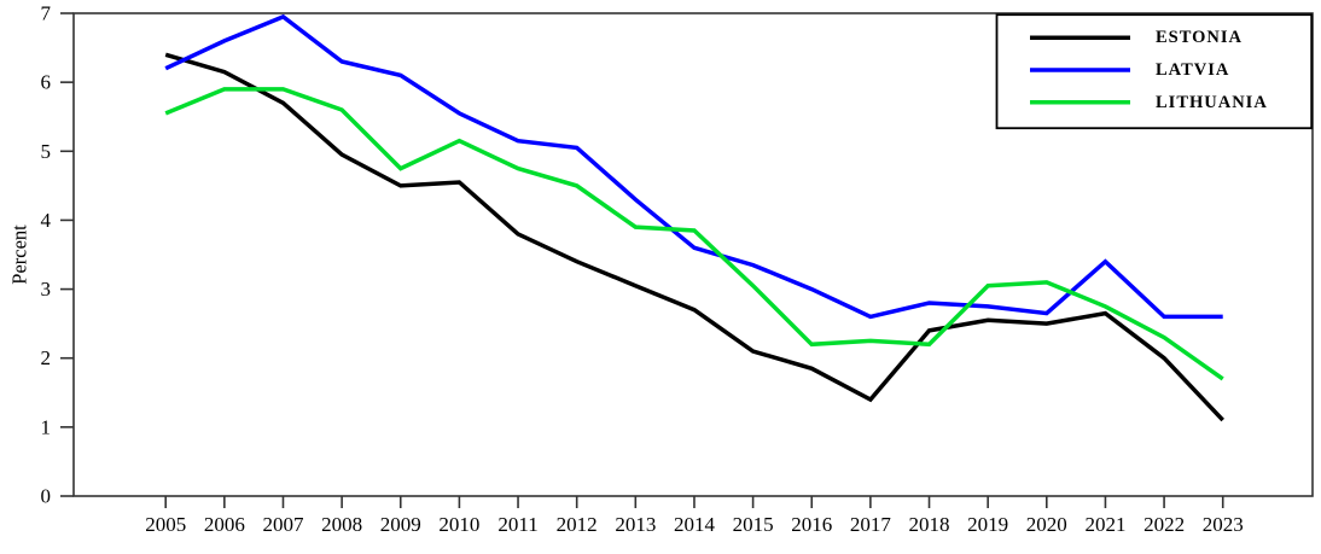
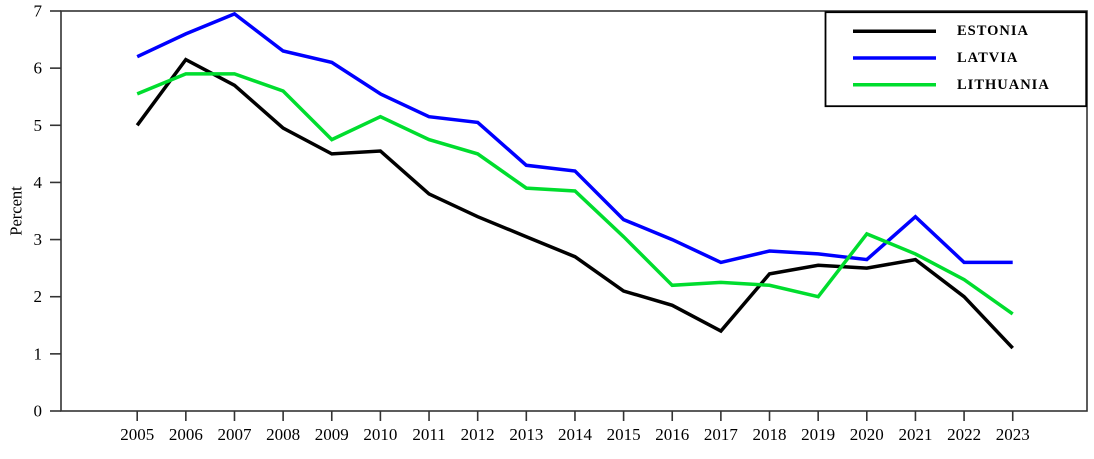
ESTONIA/2005: 6.4 -> 5.0
LATVIA/2014: 3.6 -> 4.2
LITHUANIA/2019: 3.0 -> 2.0
